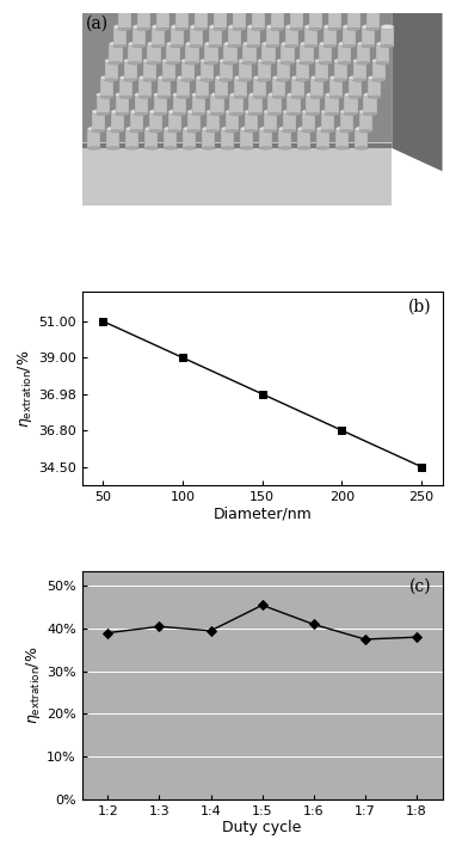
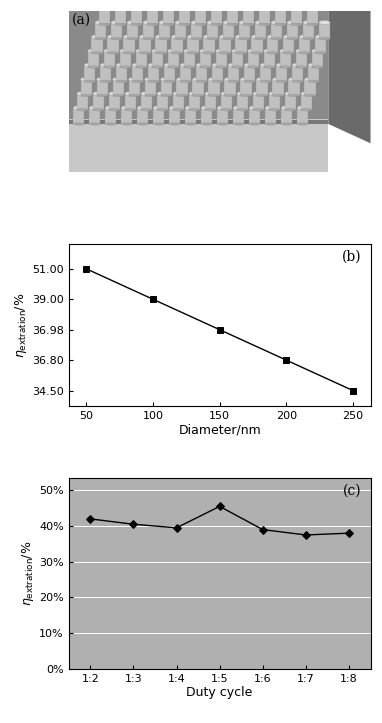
1:2: 39.0% -> 42.0%
1:6: 41.0% -> 39.0%
